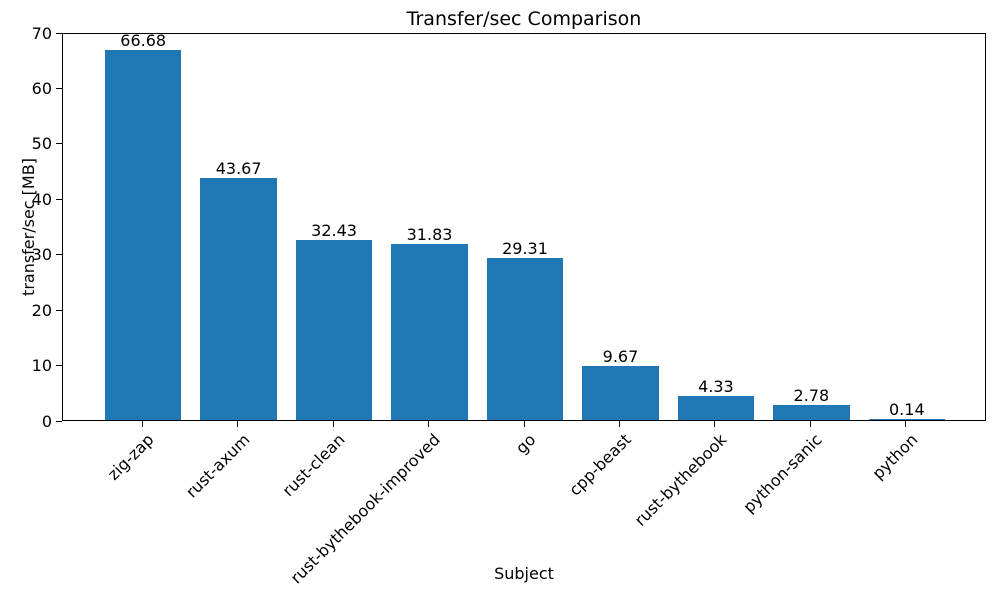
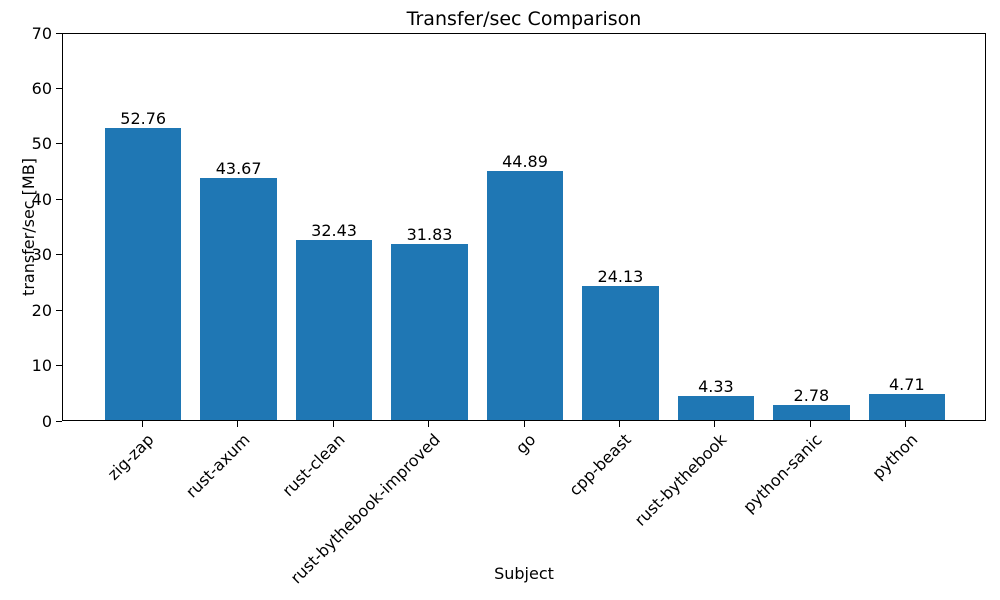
zig-zap: 66.68 -> 52.76
go: 29.31 -> 44.89
cpp-beast: 9.67 -> 24.13
python: 0.14 -> 4.71
